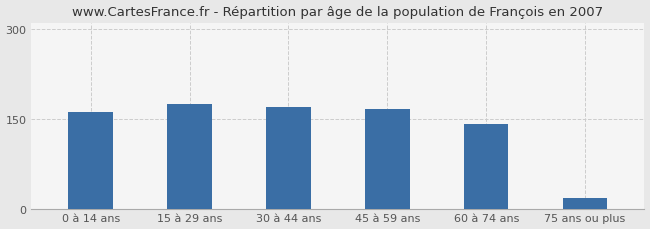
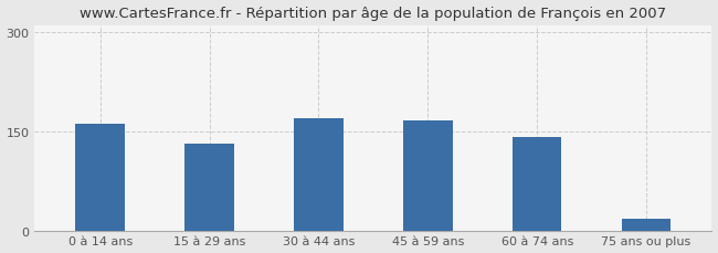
15 à 29 ans: 174 -> 131
